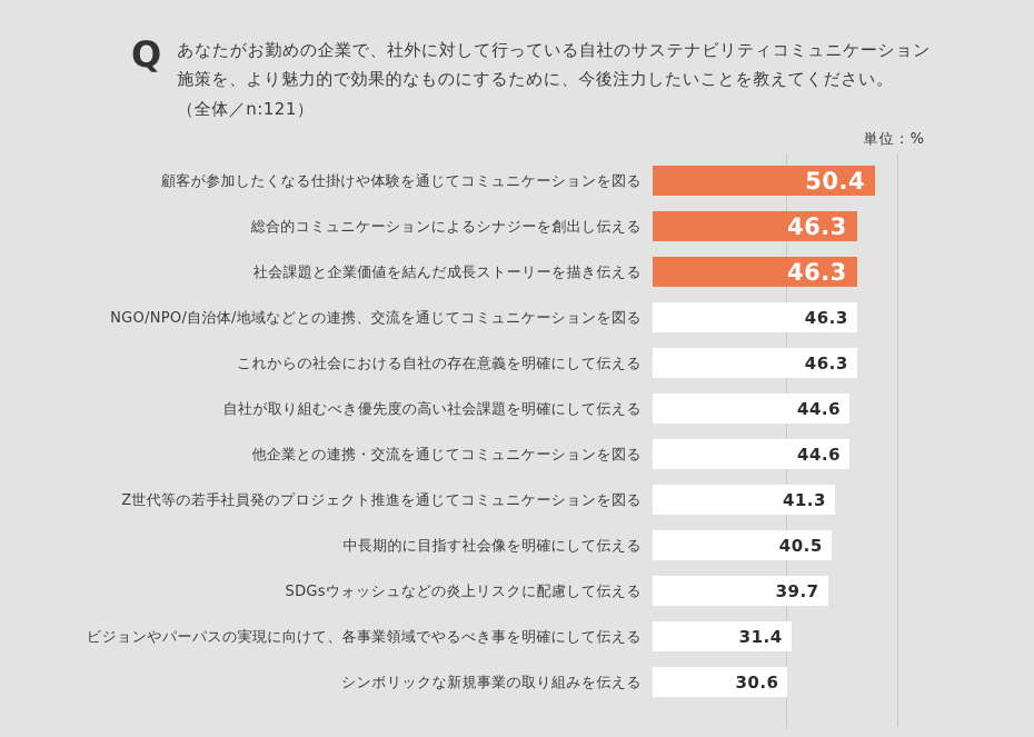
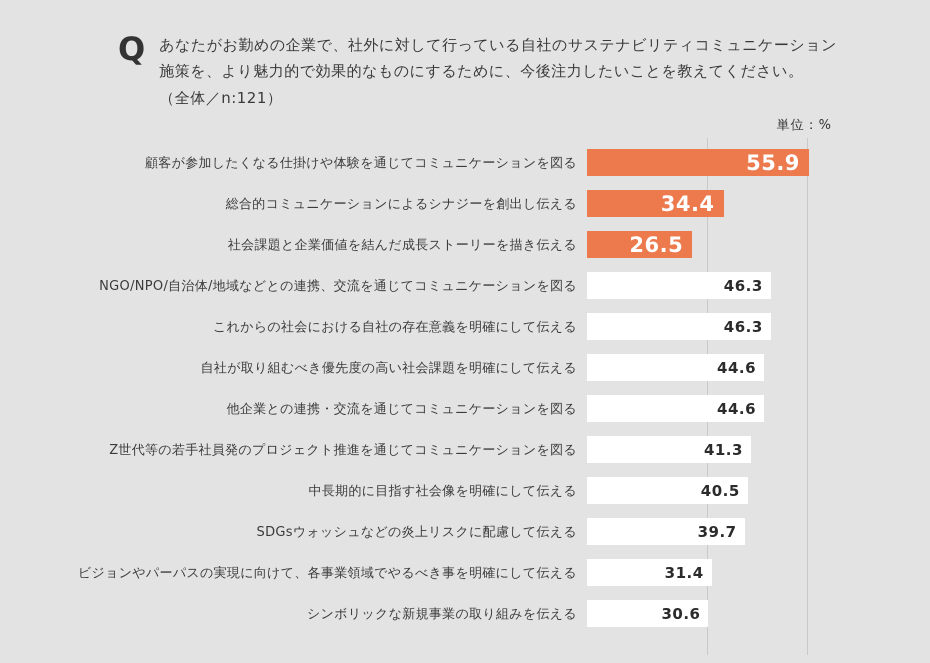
顧客が参加したくなる仕掛けや体験を通じてコミュニケーションを図る: 50.4 -> 55.9
総合的コミュニケーションによるシナジーを創出し伝える: 46.3 -> 34.4
社会課題と企業価値を結んだ成長ストーリーを描き伝える: 46.3 -> 26.5
